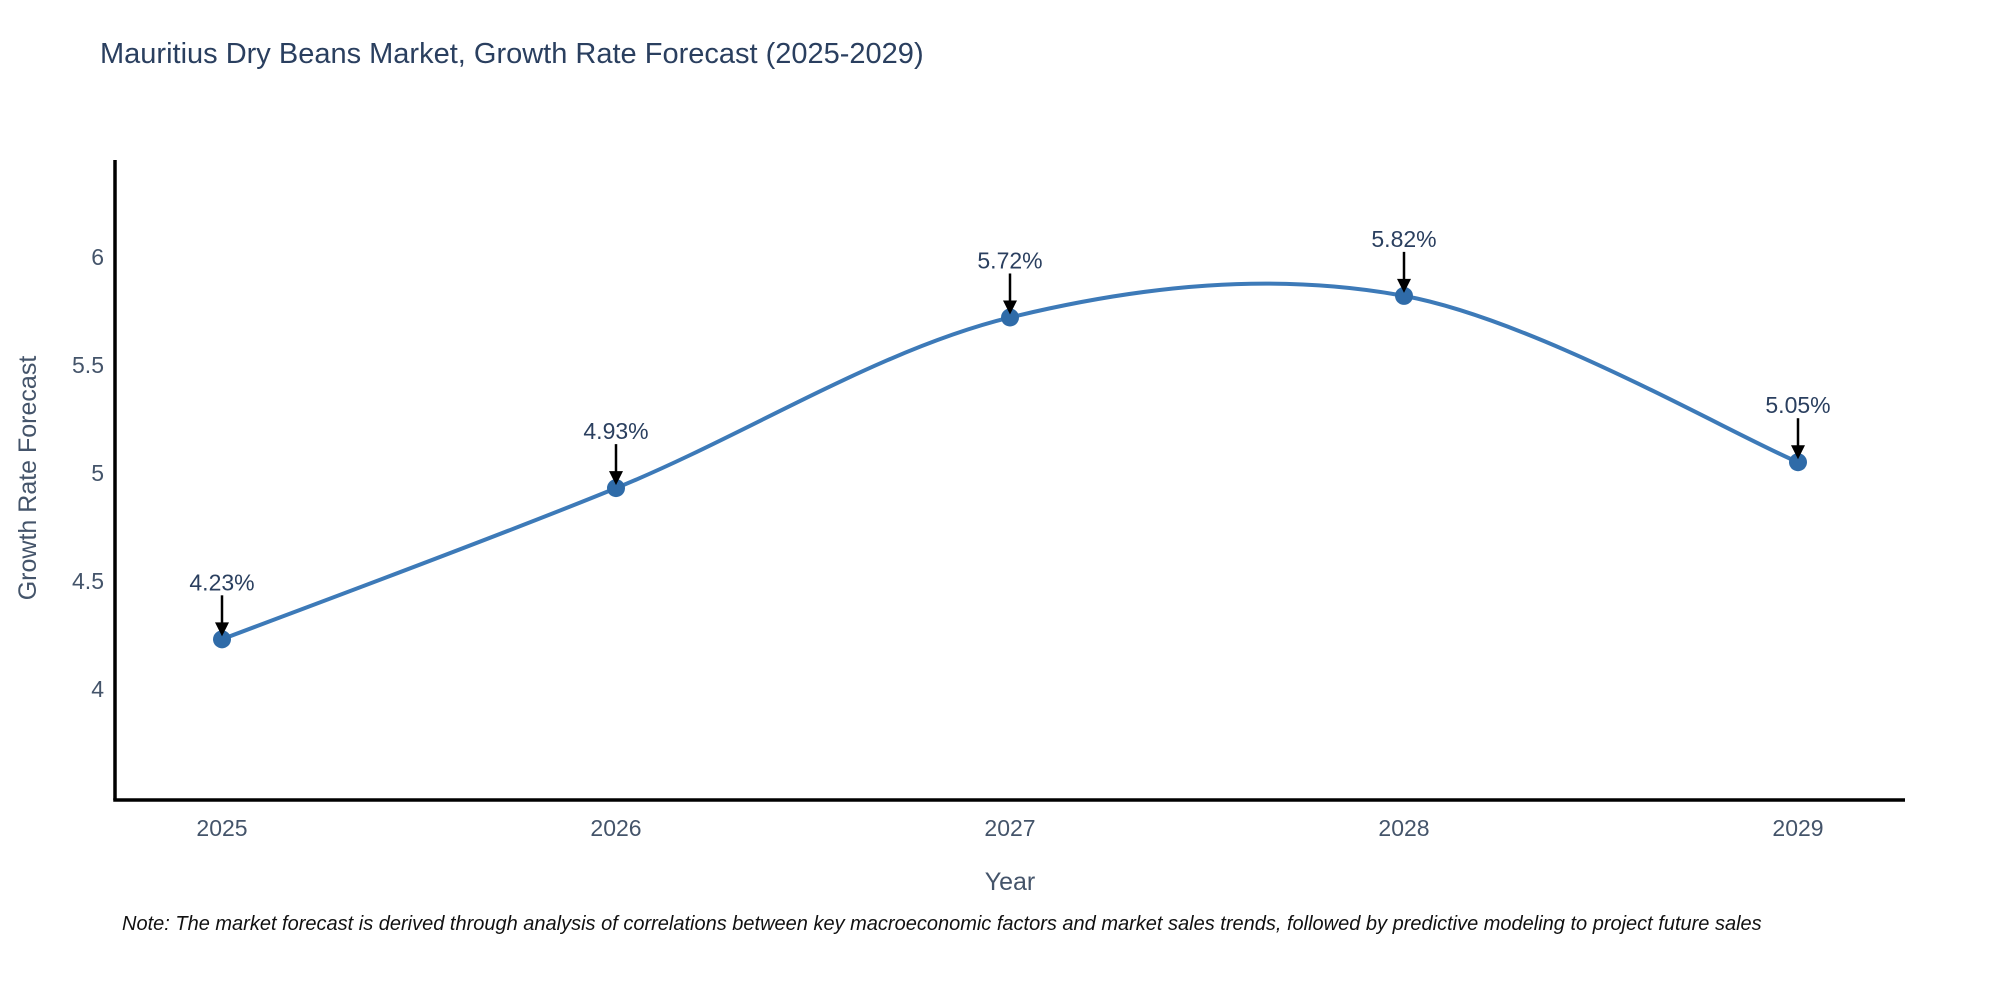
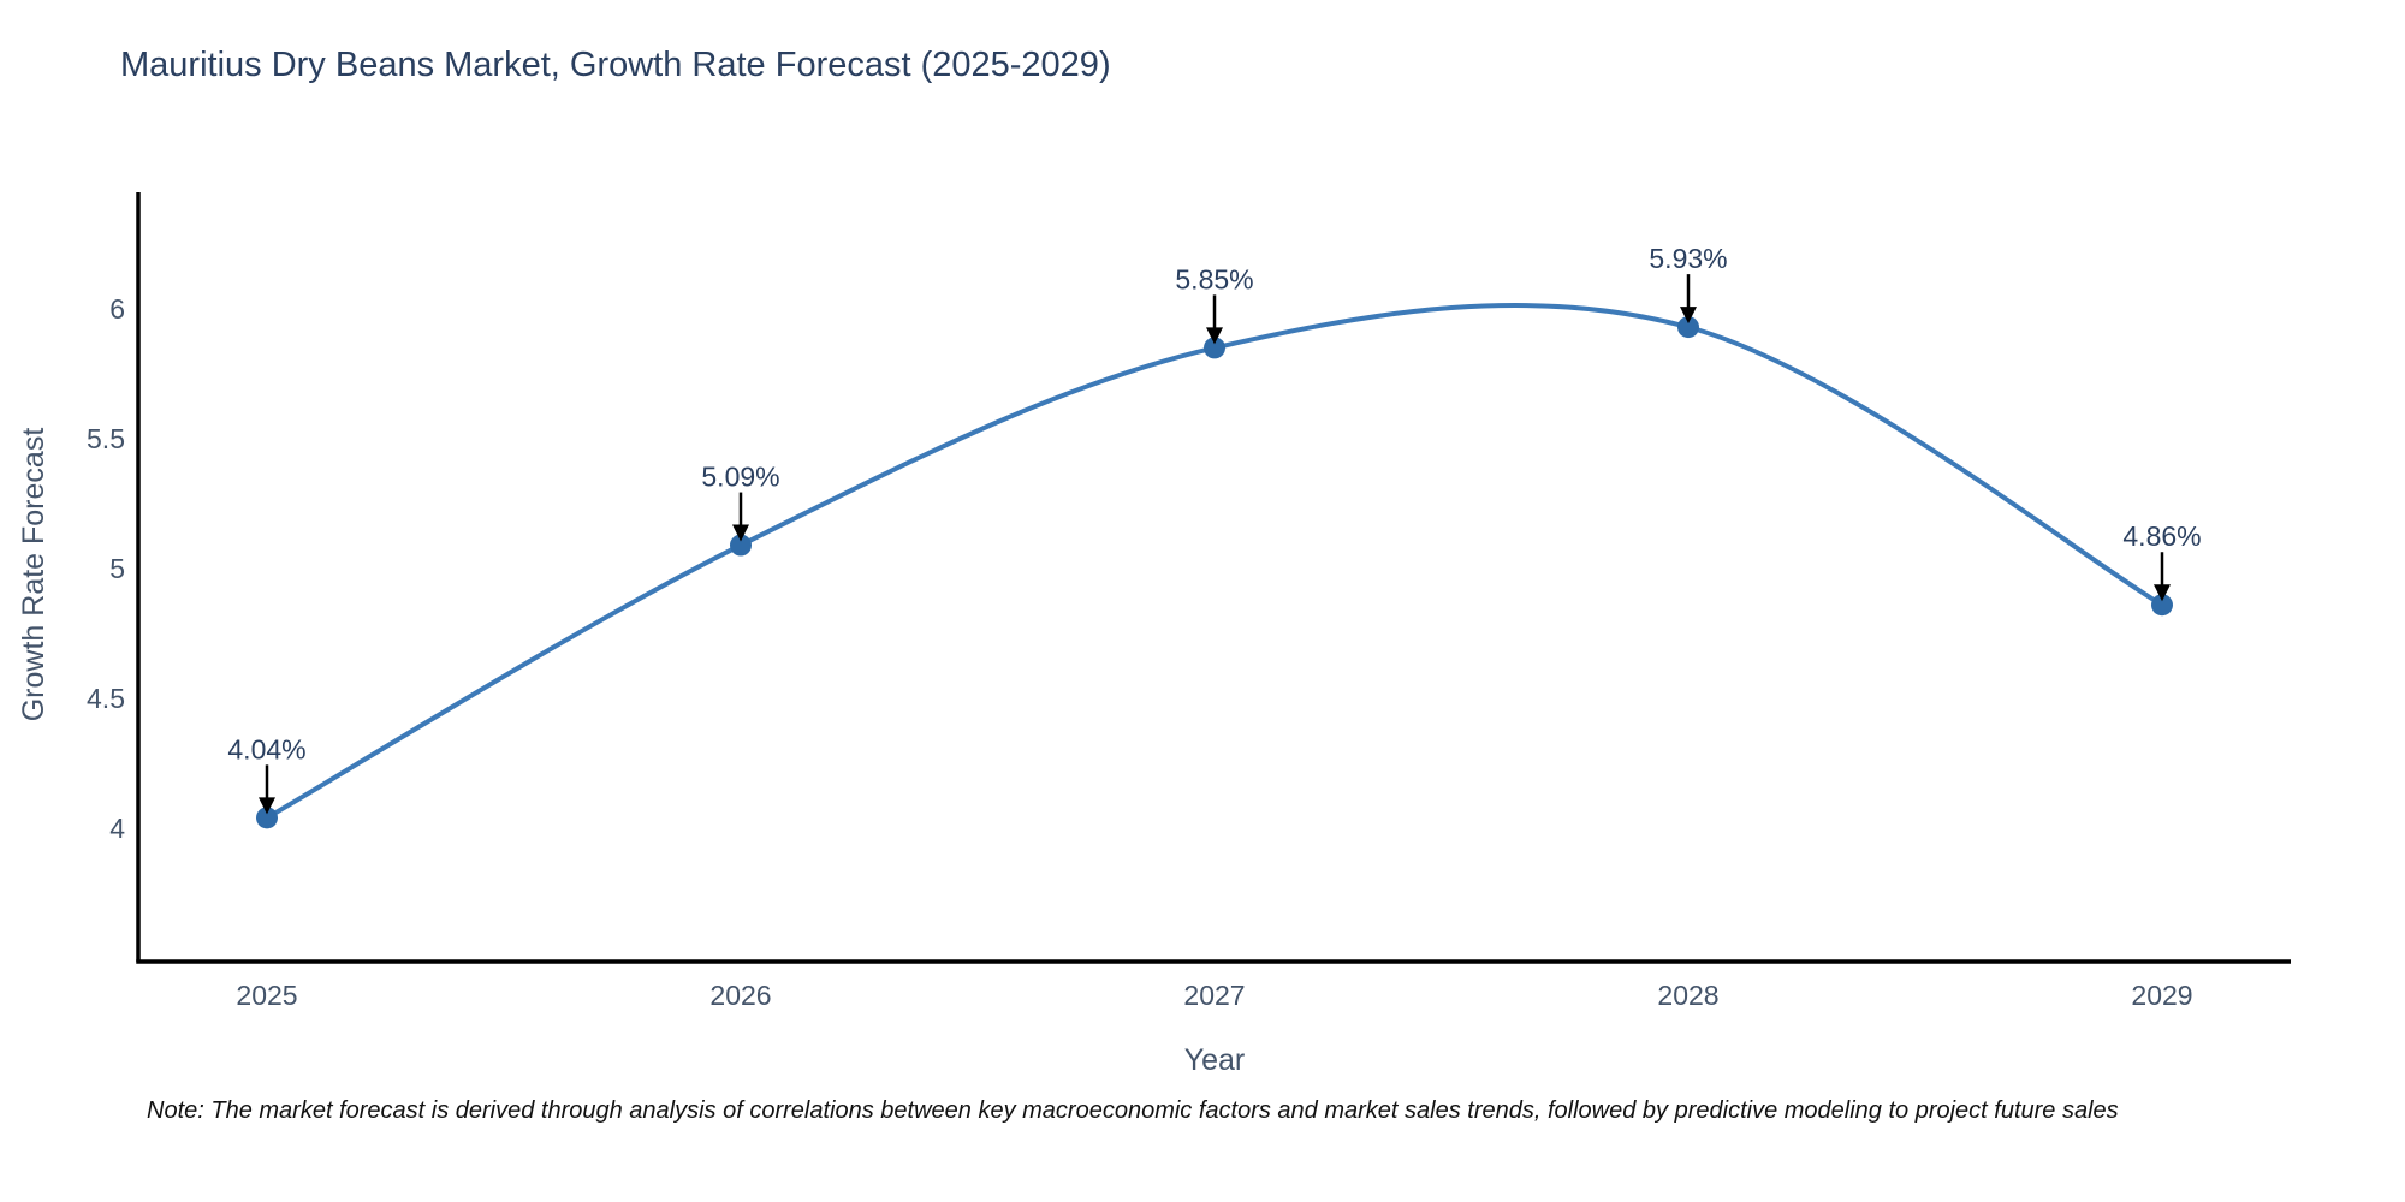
2025: 4.23% -> 4.04%
2026: 4.93% -> 5.09%
2027: 5.72% -> 5.85%
2028: 5.82% -> 5.93%
2029: 5.05% -> 4.86%
